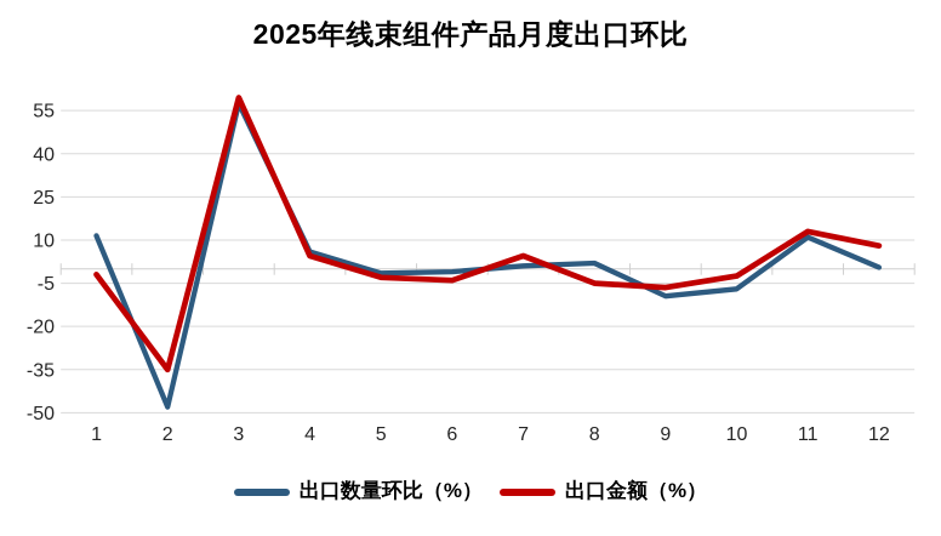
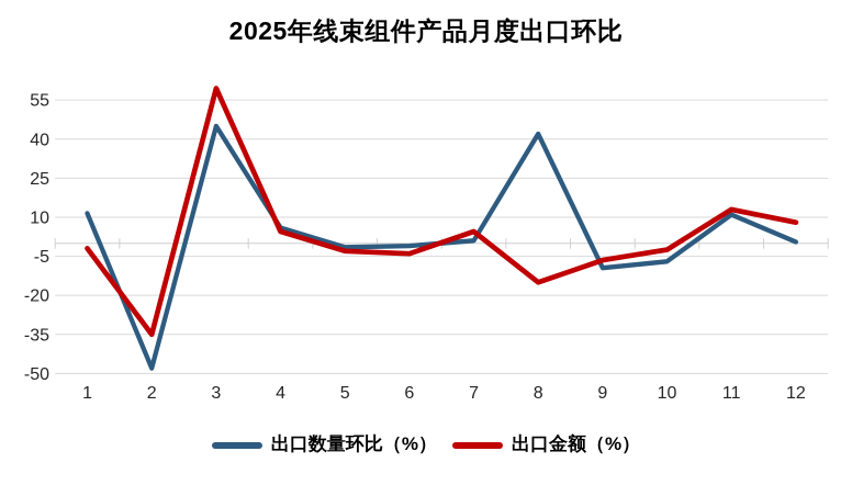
出口数量环比（%）/3: 58 -> 45
出口数量环比（%）/8: 2 -> 42
出口金额（%）/8: -5 -> -15
